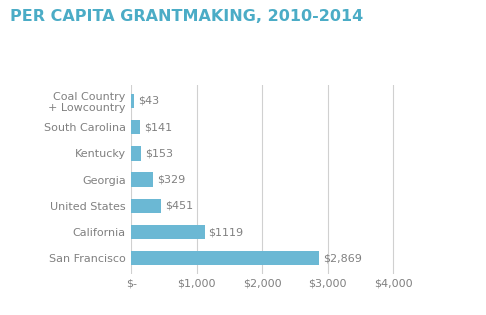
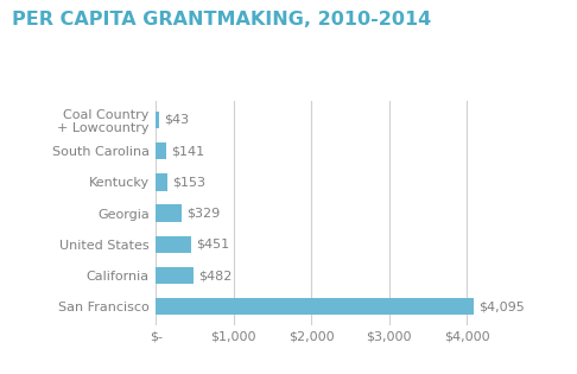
California: $1119 -> $482
San Francisco: $2,869 -> $4,095
